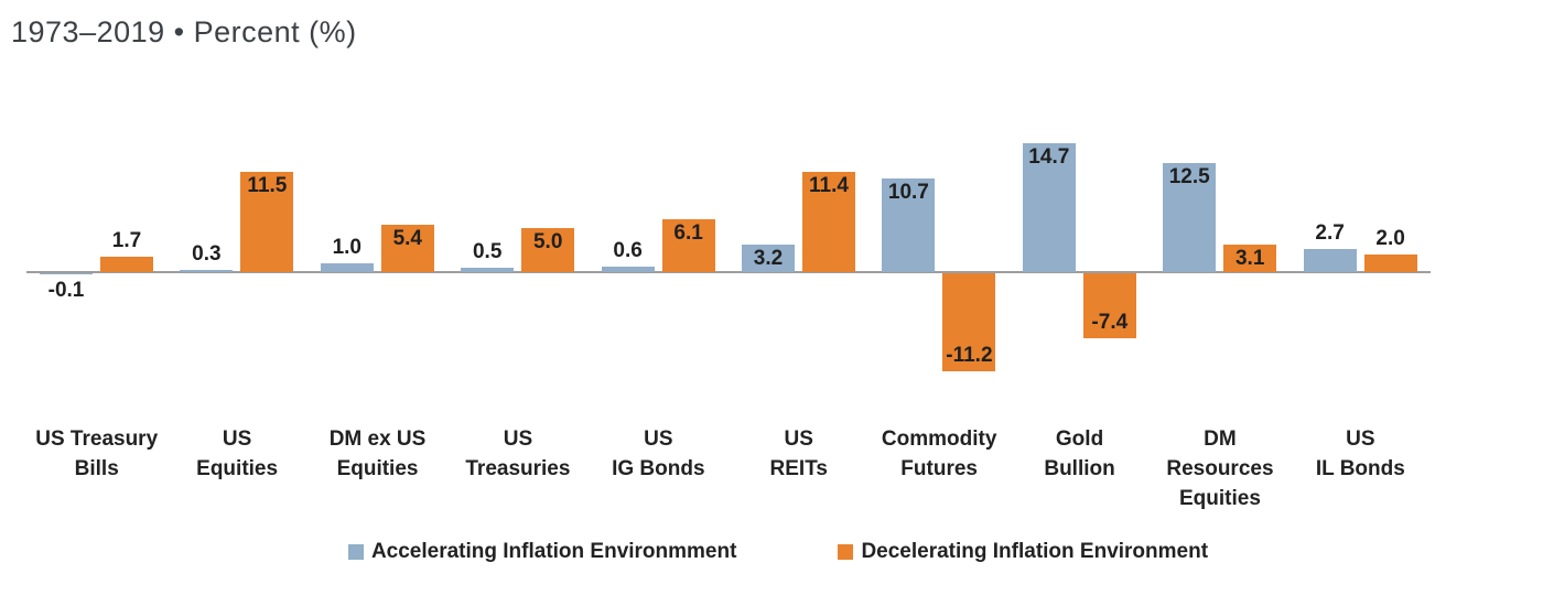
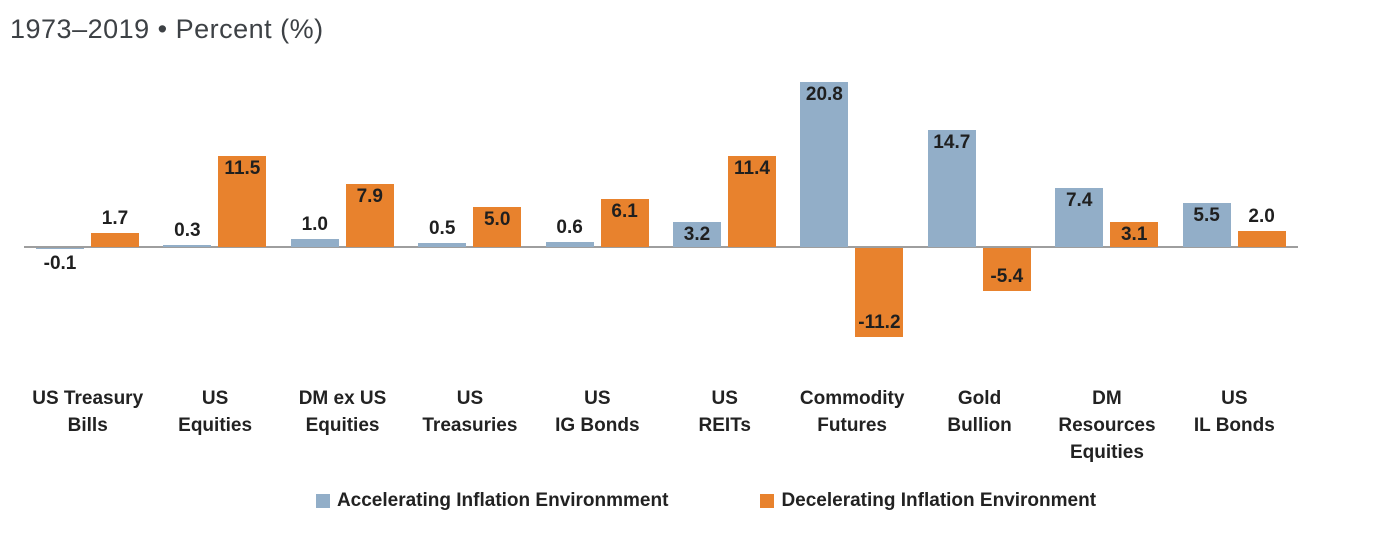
Decelerating Inflation Environment/DM ex US Equities: 5.4 -> 7.9
Accelerating Inflation Environmment/Commodity Futures: 10.7 -> 20.8
Decelerating Inflation Environment/Gold Bullion: -7.4 -> -5.4
Accelerating Inflation Environmment/DM Resources Equities: 12.5 -> 7.4
Accelerating Inflation Environmment/US IL Bonds: 2.7 -> 5.5
